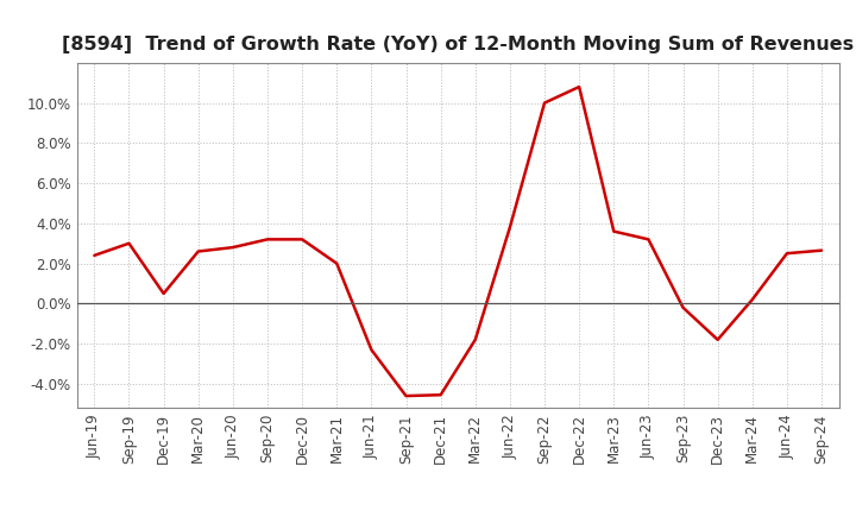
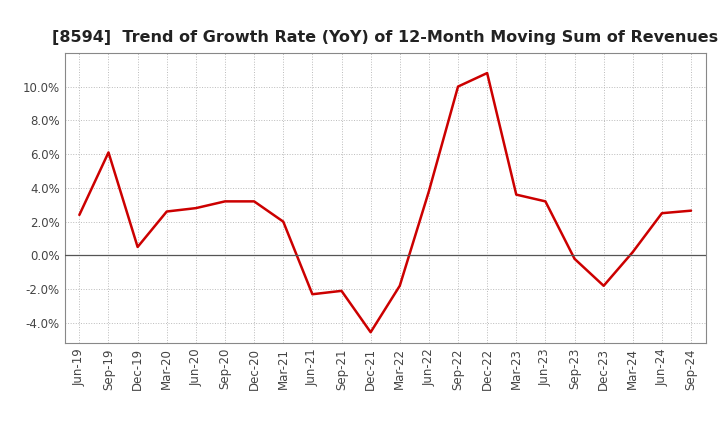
Sep-19: 3.0% -> 6.1%
Sep-21: -4.6% -> -2.1%
